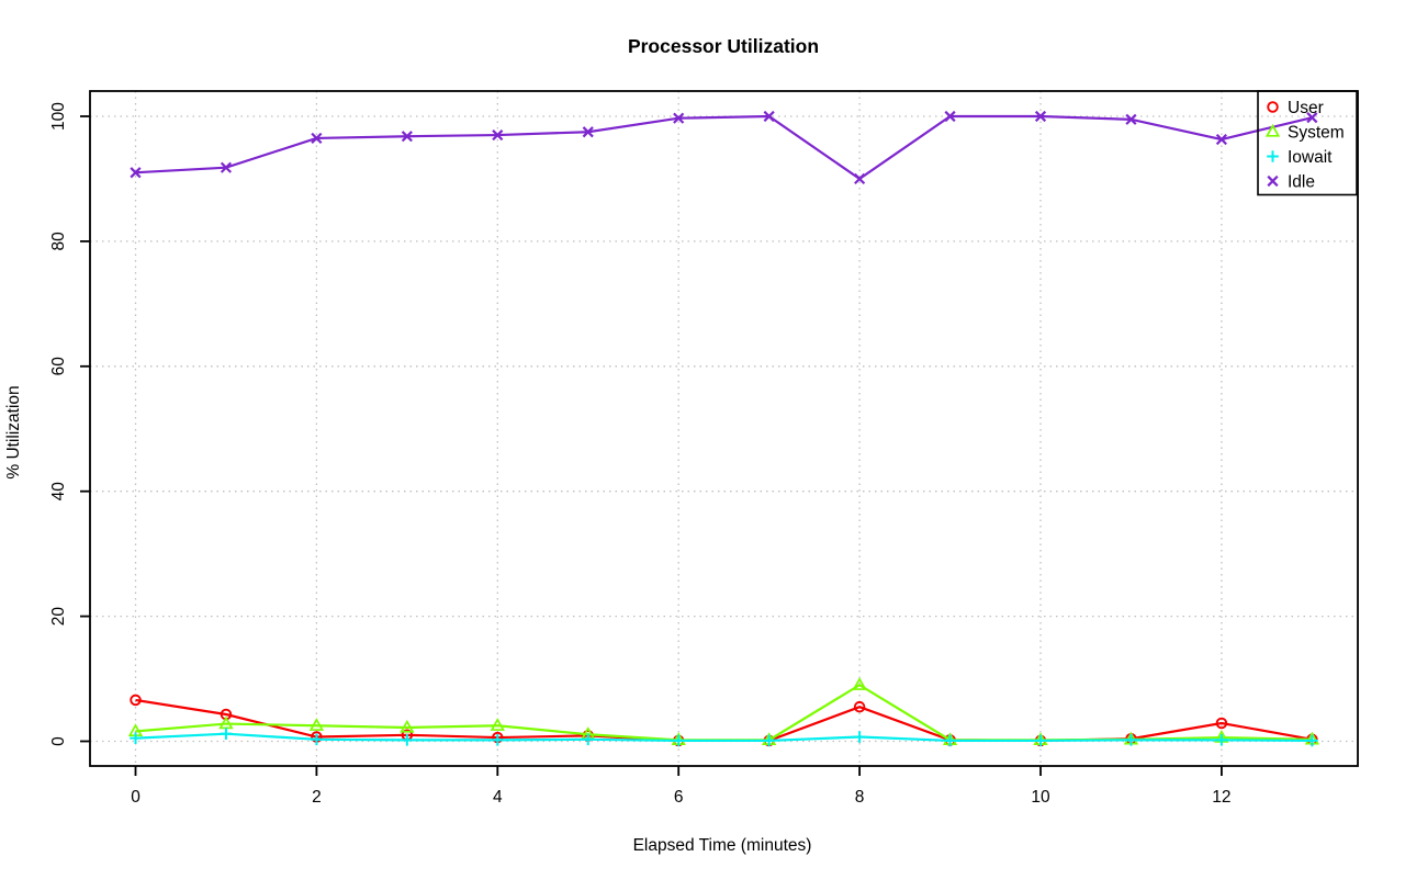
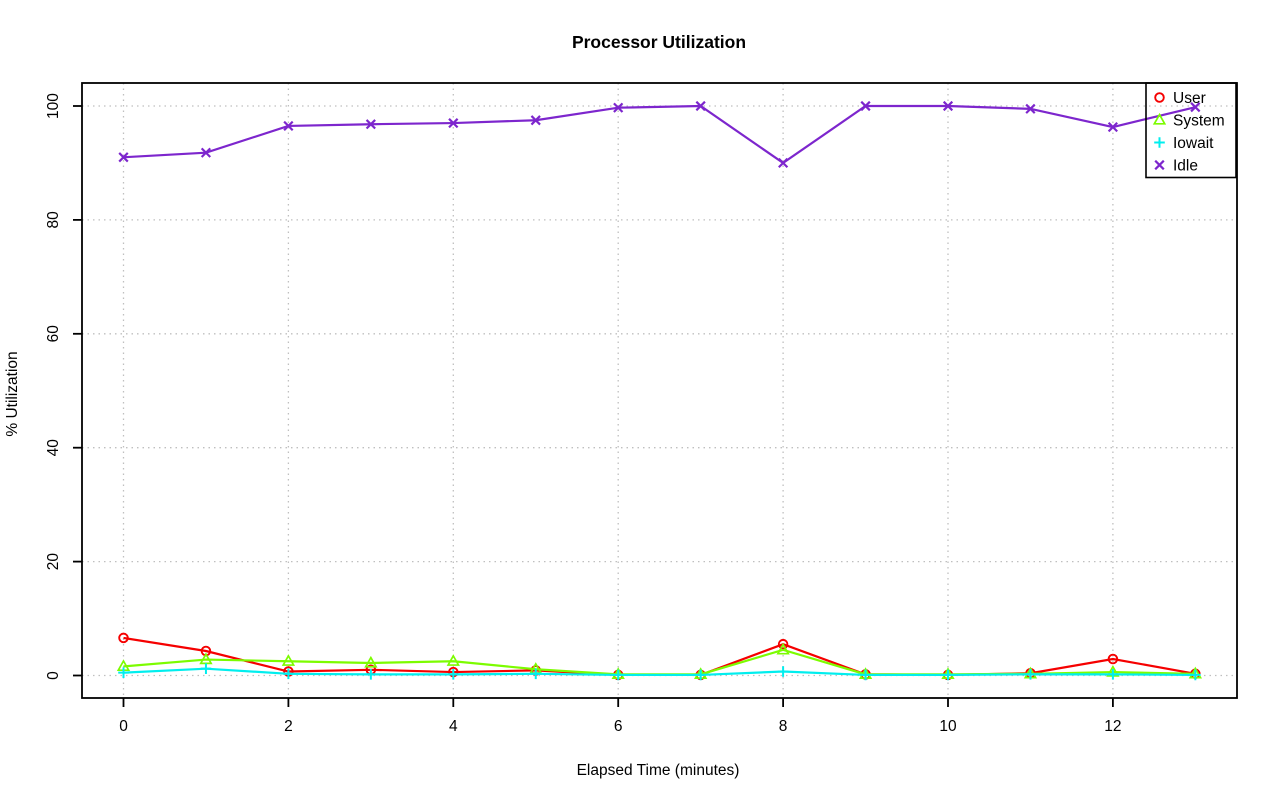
System/8: 9 -> 4
